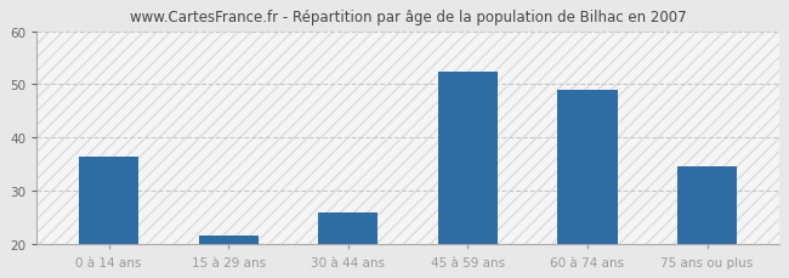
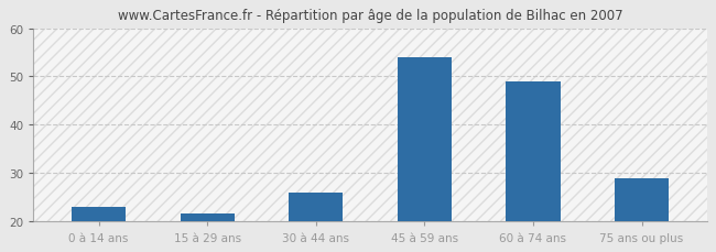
0 à 14 ans: 36.5 -> 23.0
45 à 59 ans: 52.5 -> 54.0
75 ans ou plus: 34.5 -> 29.0
